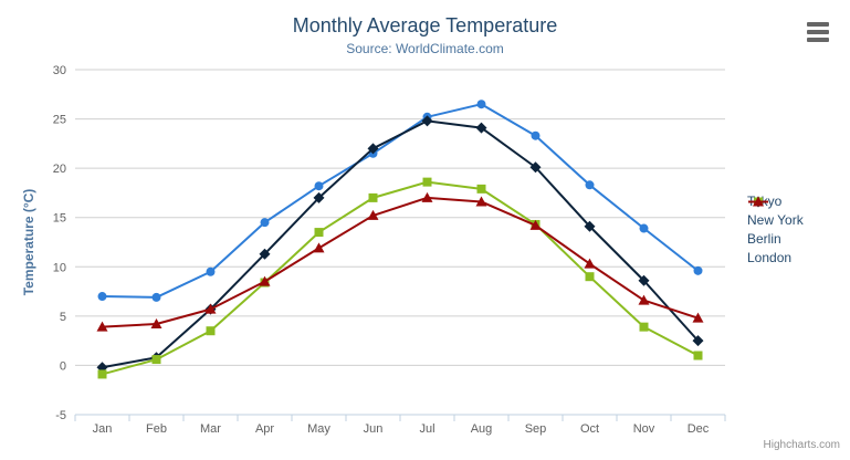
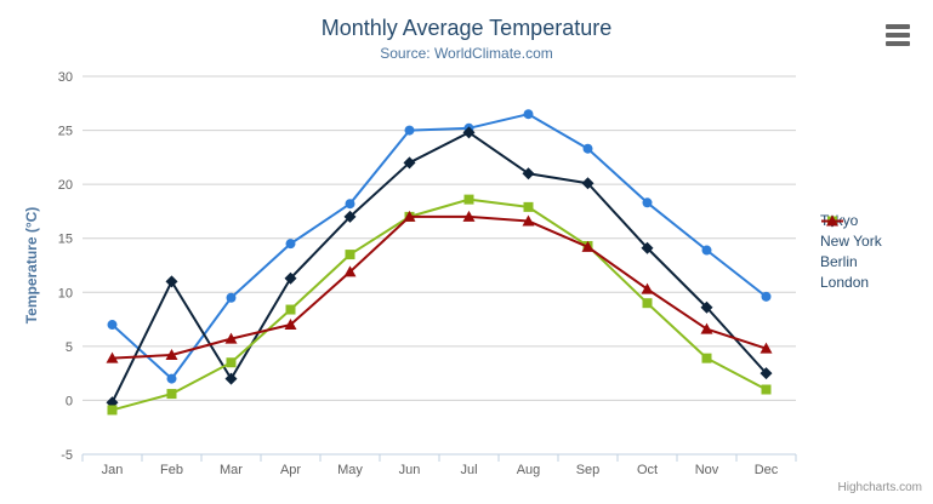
Tokyo/Feb: 7 -> 2
New York/Feb: 1 -> 11
New York/Mar: 6 -> 2
London/Apr: 8 -> 7
Tokyo/Jun: 22 -> 25
London/Jun: 15 -> 17
New York/Aug: 24 -> 21
